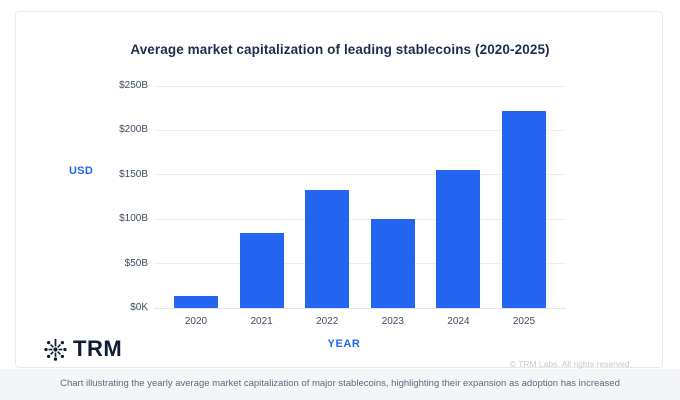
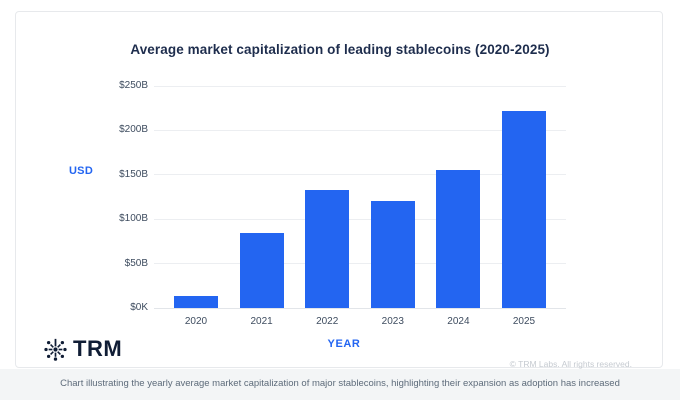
2023: $100B -> $120B
